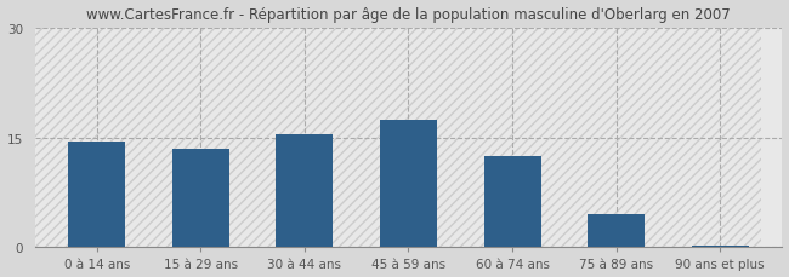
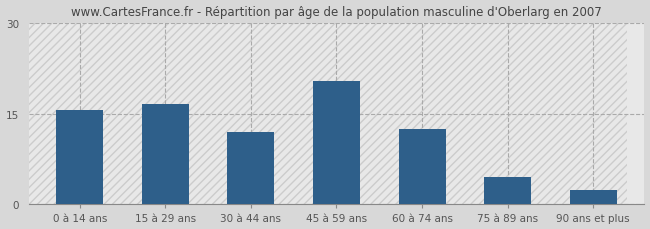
0 à 14 ans: 14.5 -> 15.6
15 à 29 ans: 13.5 -> 16.6
30 à 44 ans: 15.5 -> 12.0
45 à 59 ans: 17.5 -> 20.4
90 ans et plus: 0.3 -> 2.4
